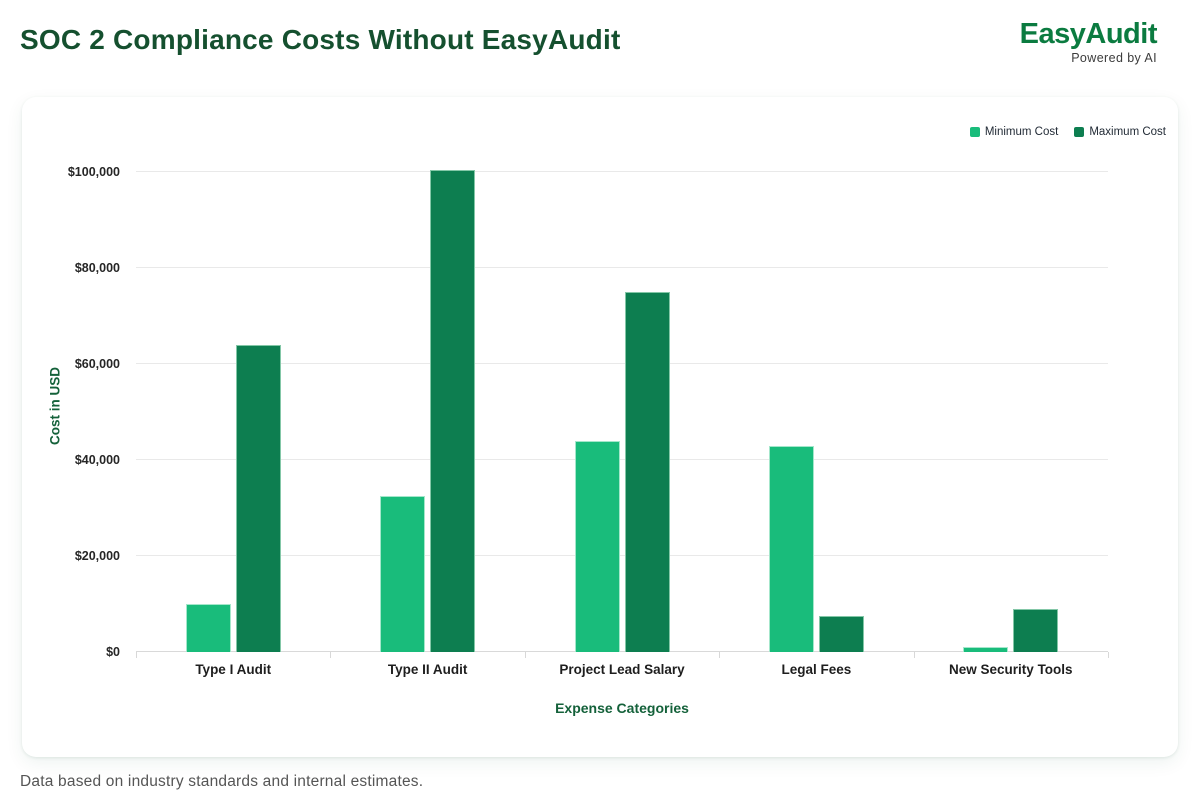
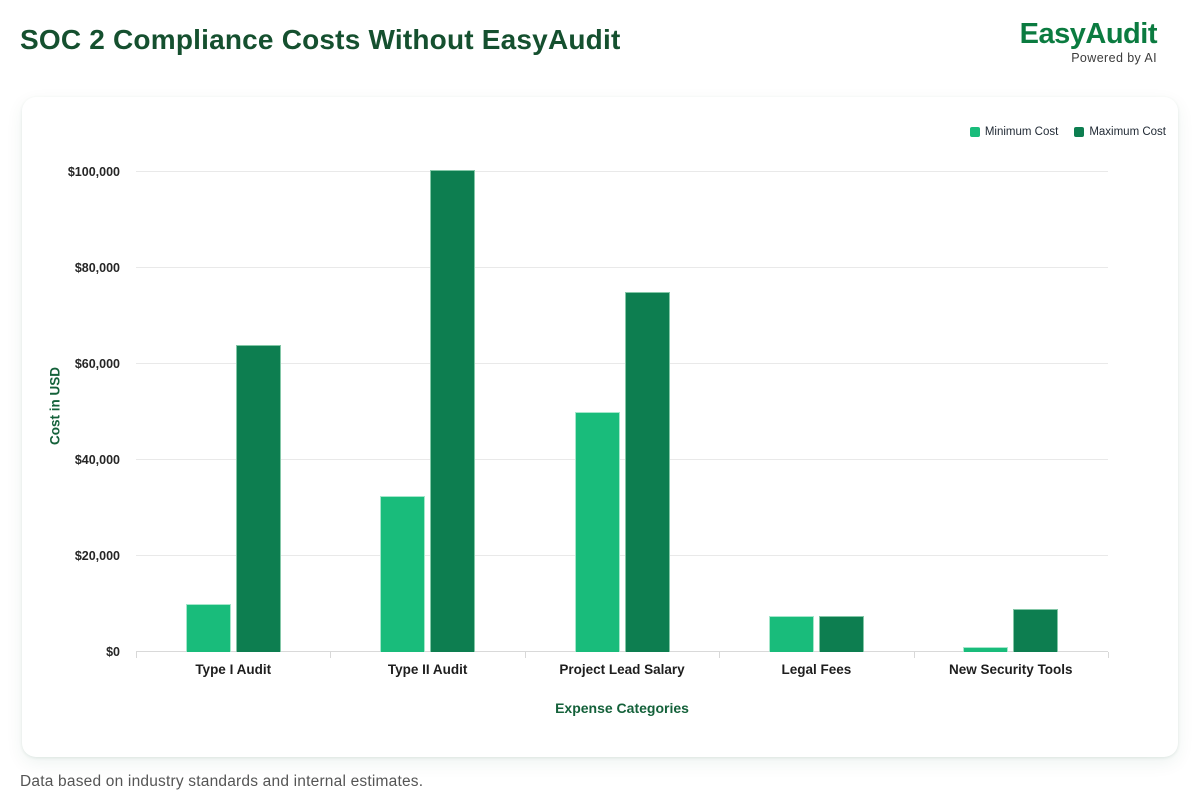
Minimum Cost/Project Lead Salary: $44000 -> $50000
Minimum Cost/Legal Fees: $43000 -> $8000
